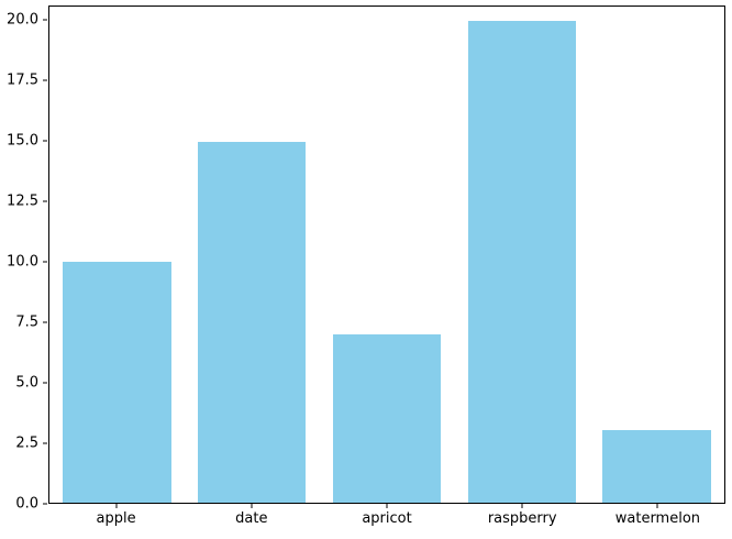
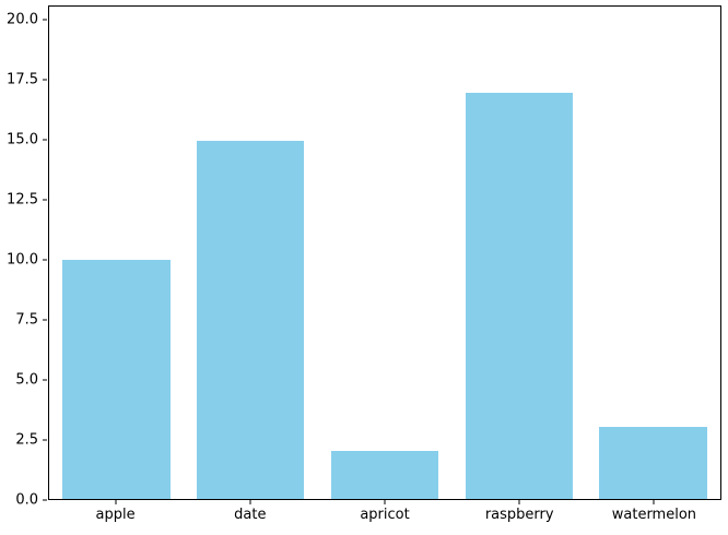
apricot: 7 -> 2
raspberry: 20 -> 17
